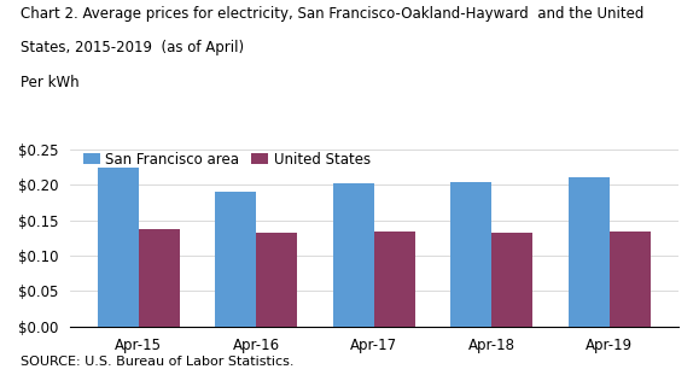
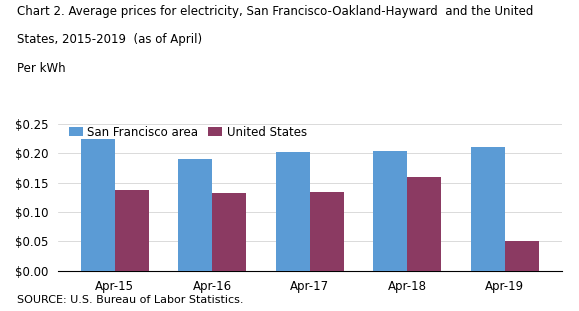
United States/Apr-18: $0.133 -> $0.160
United States/Apr-19: $0.134 -> $0.050
